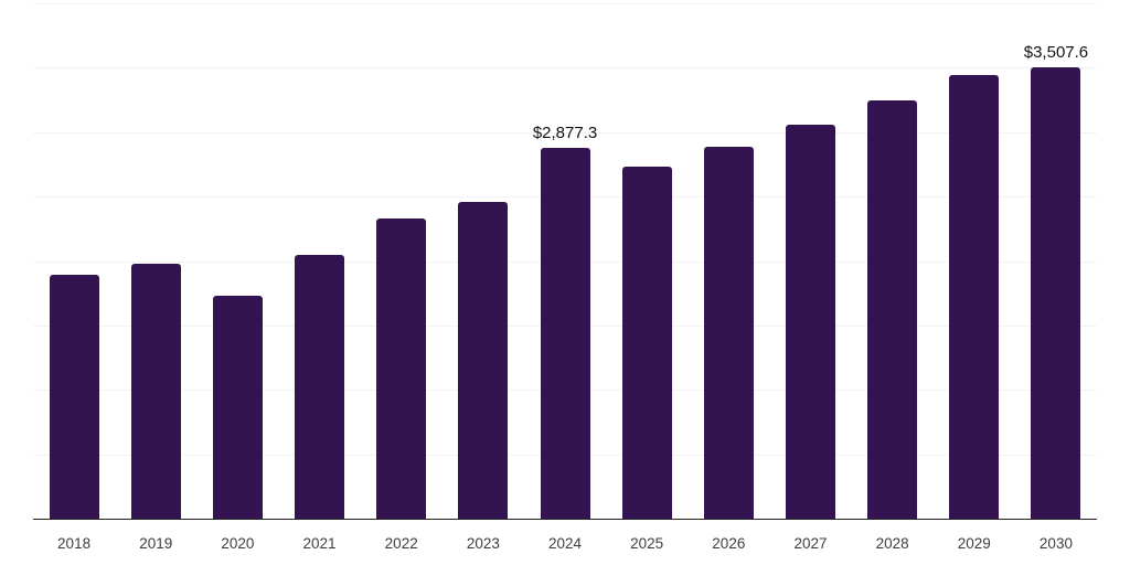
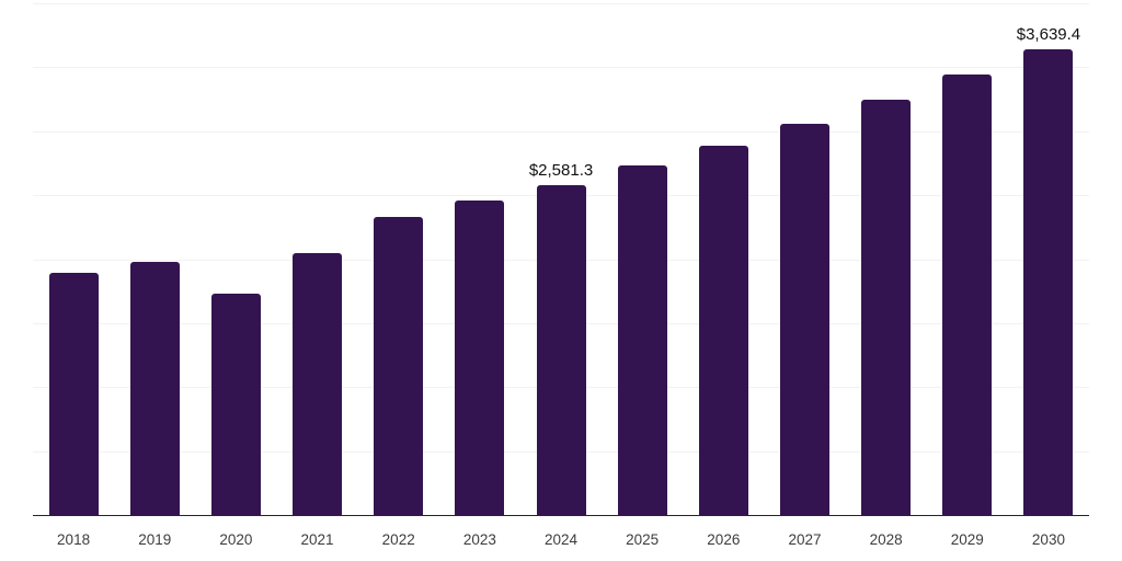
2024: $2,877.3 -> $2,581.3
2030: $3,507.6 -> $3,639.4
